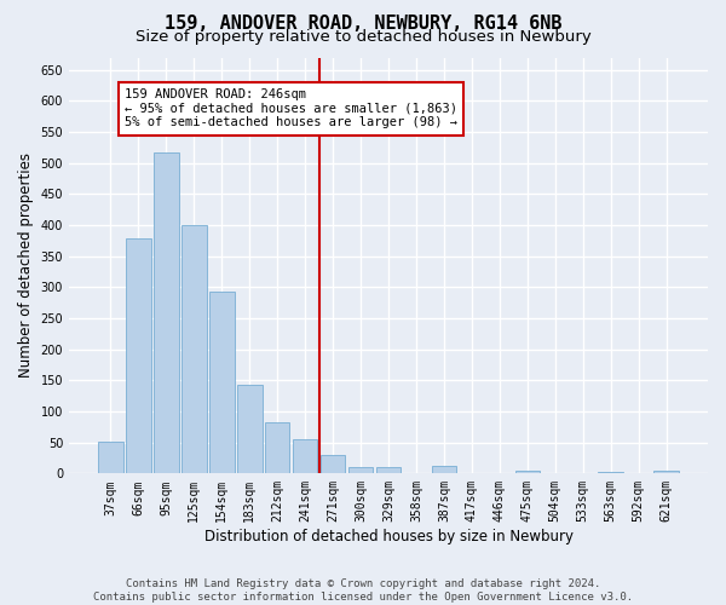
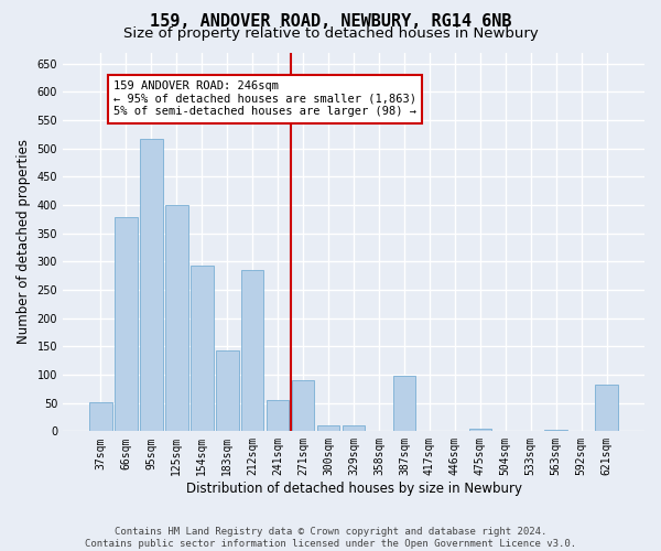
212sqm: 83 -> 286
271sqm: 30 -> 90
387sqm: 12 -> 98
621sqm: 4 -> 82
